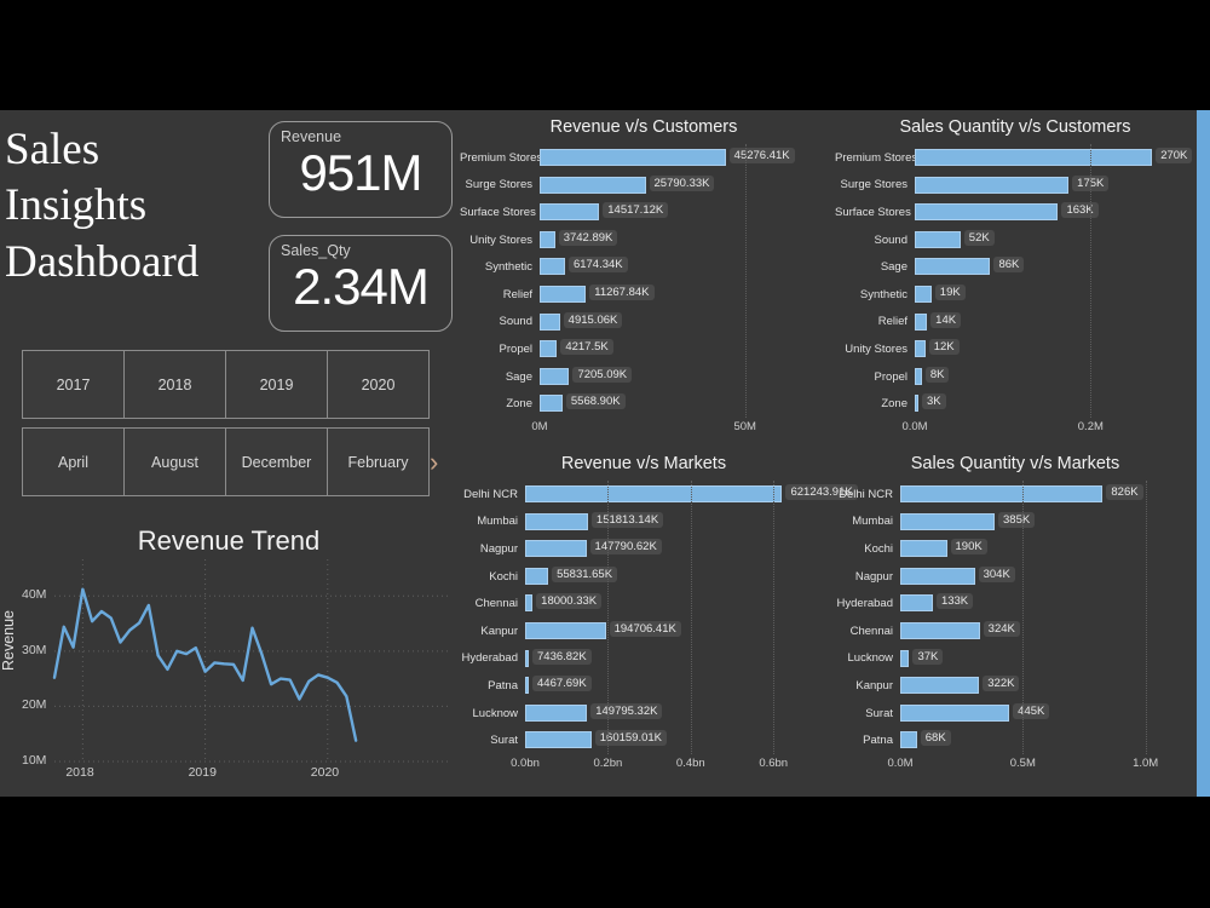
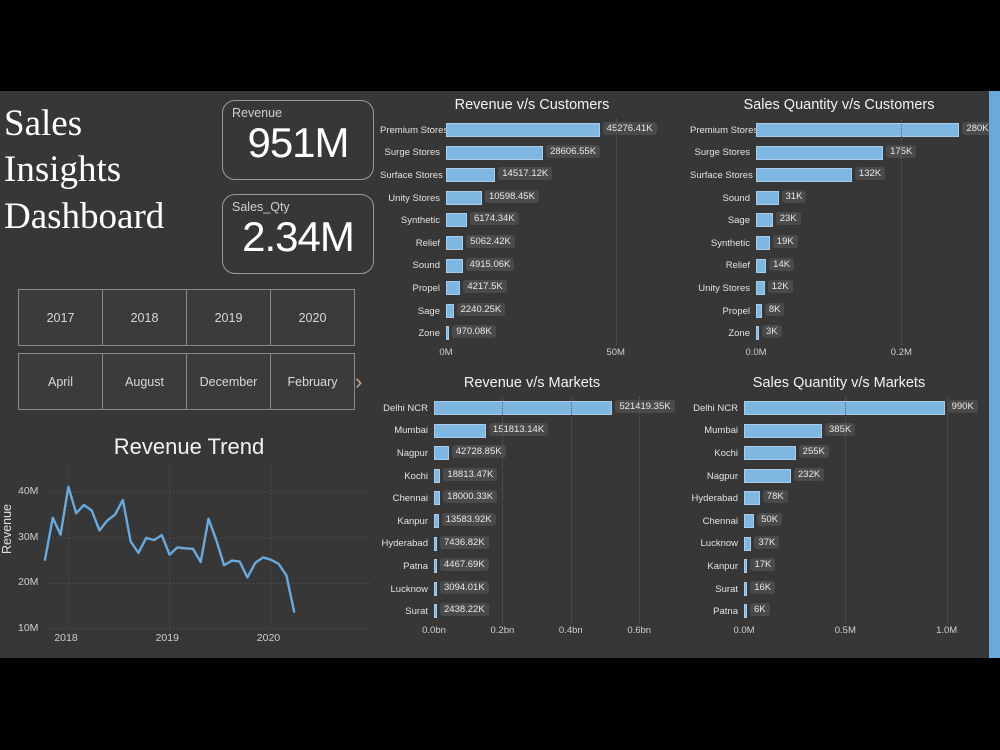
Revenue v/s Customers/Surge Stores: 25790.33K -> 28606.55K
Revenue v/s Customers/Unity Stores: 3742.89K -> 10598.45K
Revenue v/s Customers/Relief: 11267.84K -> 5062.42K
Revenue v/s Customers/Sage: 7205.09K -> 2240.25K
Revenue v/s Customers/Zone: 5568.90K -> 970.08K
Sales Quantity v/s Customers/Premium Stores: 270K -> 280K
Sales Quantity v/s Customers/Surface Stores: 163K -> 132K
Sales Quantity v/s Customers/Sound: 52K -> 31K
Sales Quantity v/s Customers/Sage: 86K -> 23K
Revenue v/s Markets/Delhi NCR: 621243.91K -> 521419.35K
Revenue v/s Markets/Nagpur: 147790.62K -> 42728.85K
Revenue v/s Markets/Kochi: 55831.65K -> 18813.47K
Revenue v/s Markets/Kanpur: 194706.41K -> 13583.92K
Revenue v/s Markets/Lucknow: 149795.32K -> 3094.01K
Revenue v/s Markets/Surat: 160159.01K -> 2438.22K
Sales Quantity v/s Markets/Delhi NCR: 826K -> 990K
Sales Quantity v/s Markets/Kochi: 190K -> 255K
Sales Quantity v/s Markets/Nagpur: 304K -> 232K
Sales Quantity v/s Markets/Hyderabad: 133K -> 78K
Sales Quantity v/s Markets/Chennai: 324K -> 50K
Sales Quantity v/s Markets/Kanpur: 322K -> 17K
Sales Quantity v/s Markets/Surat: 445K -> 16K
Sales Quantity v/s Markets/Patna: 68K -> 6K
